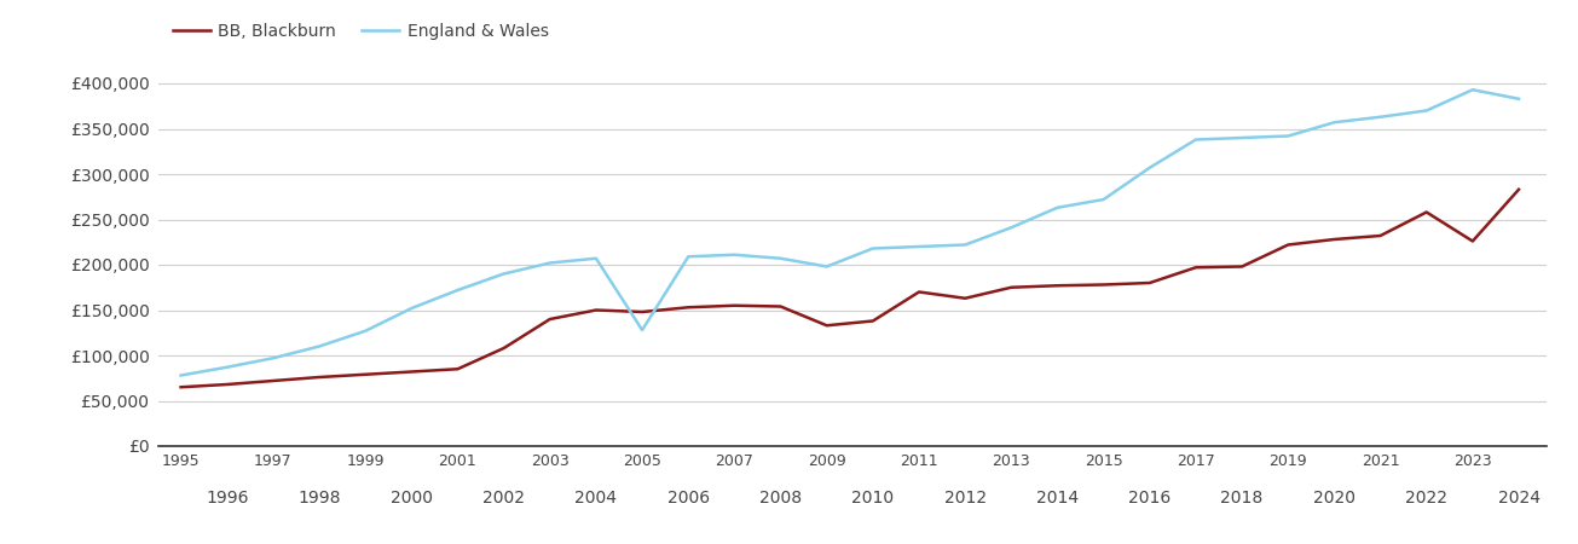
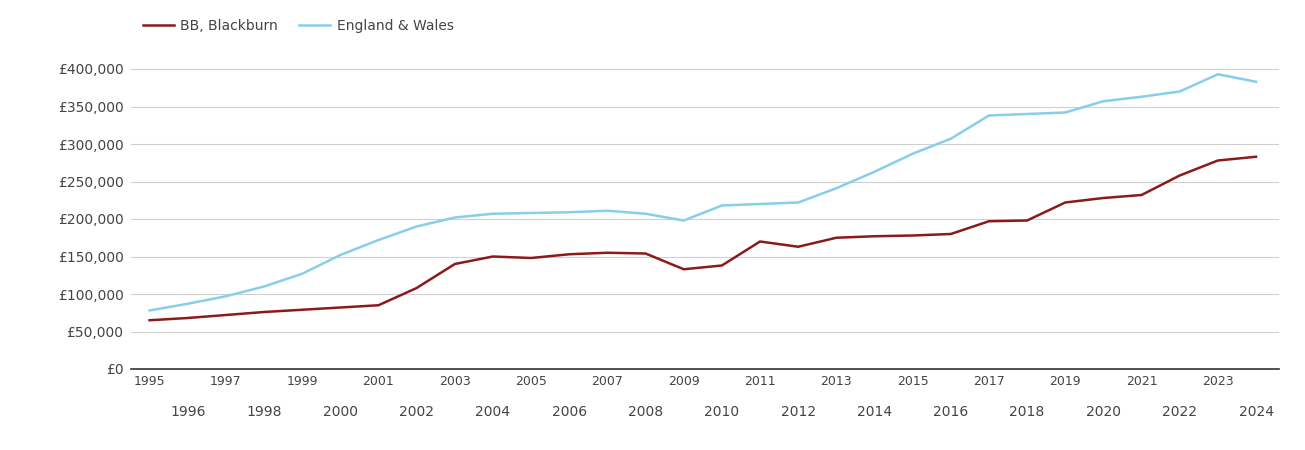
England & Wales/2005: £128,000 -> £208,000
England & Wales/2015: £272,000 -> £287,000
BB, Blackburn/2023: £226,000 -> £278,000
